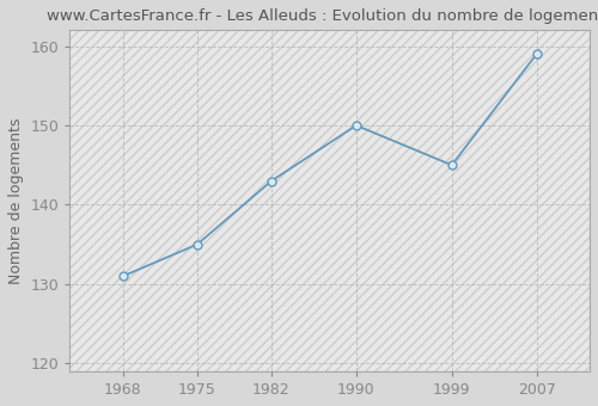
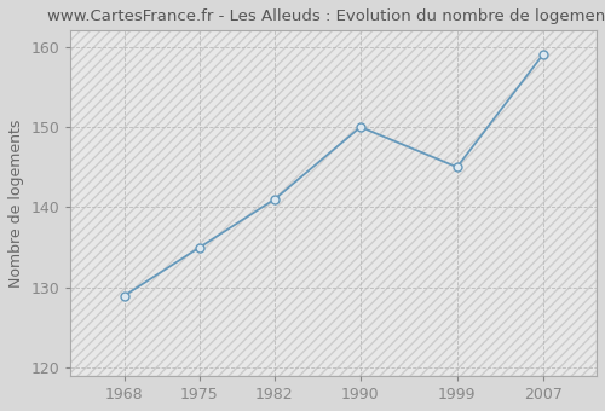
1968: 131 -> 129
1982: 143 -> 141
